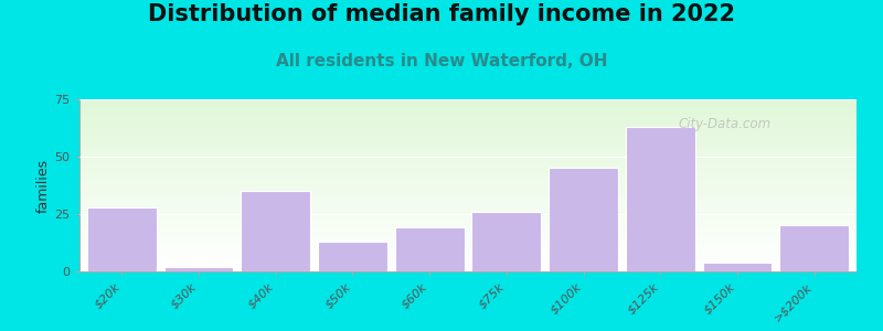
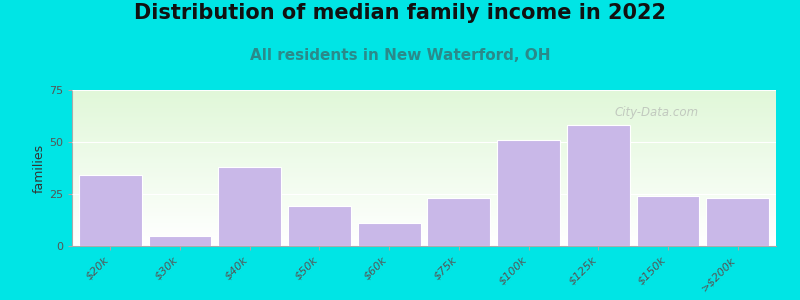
$20k: 28 -> 34
$30k: 2 -> 5
$40k: 35 -> 38
$50k: 13 -> 19
$60k: 19 -> 11
$75k: 26 -> 23
$100k: 45 -> 51
$125k: 63 -> 58
$150k: 4 -> 24
>$200k: 20 -> 23
